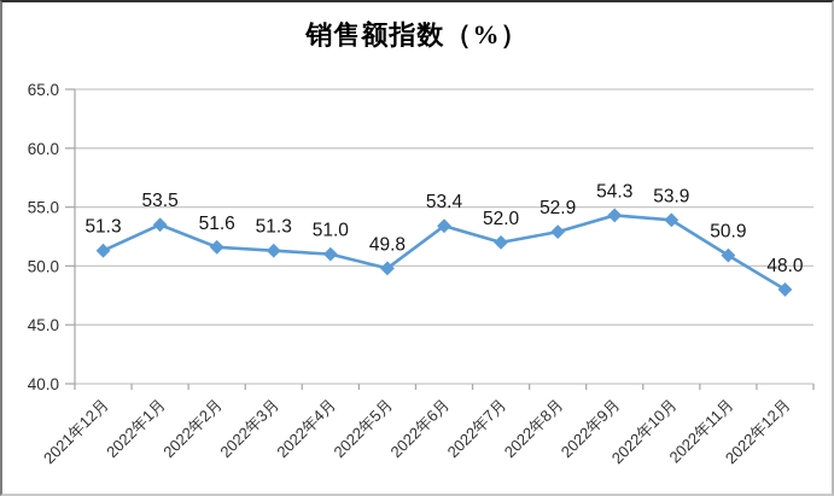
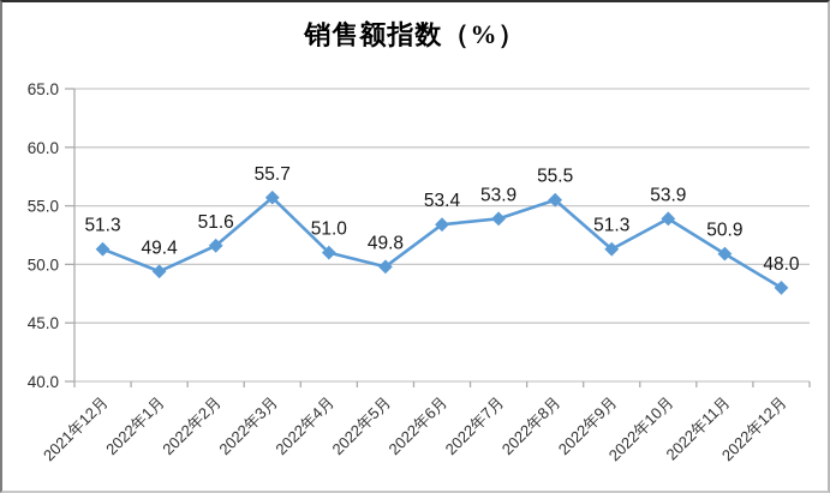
2022年1月: 53.5 -> 49.4
2022年3月: 51.3 -> 55.7
2022年7月: 52.0 -> 53.9
2022年8月: 52.9 -> 55.5
2022年9月: 54.3 -> 51.3
